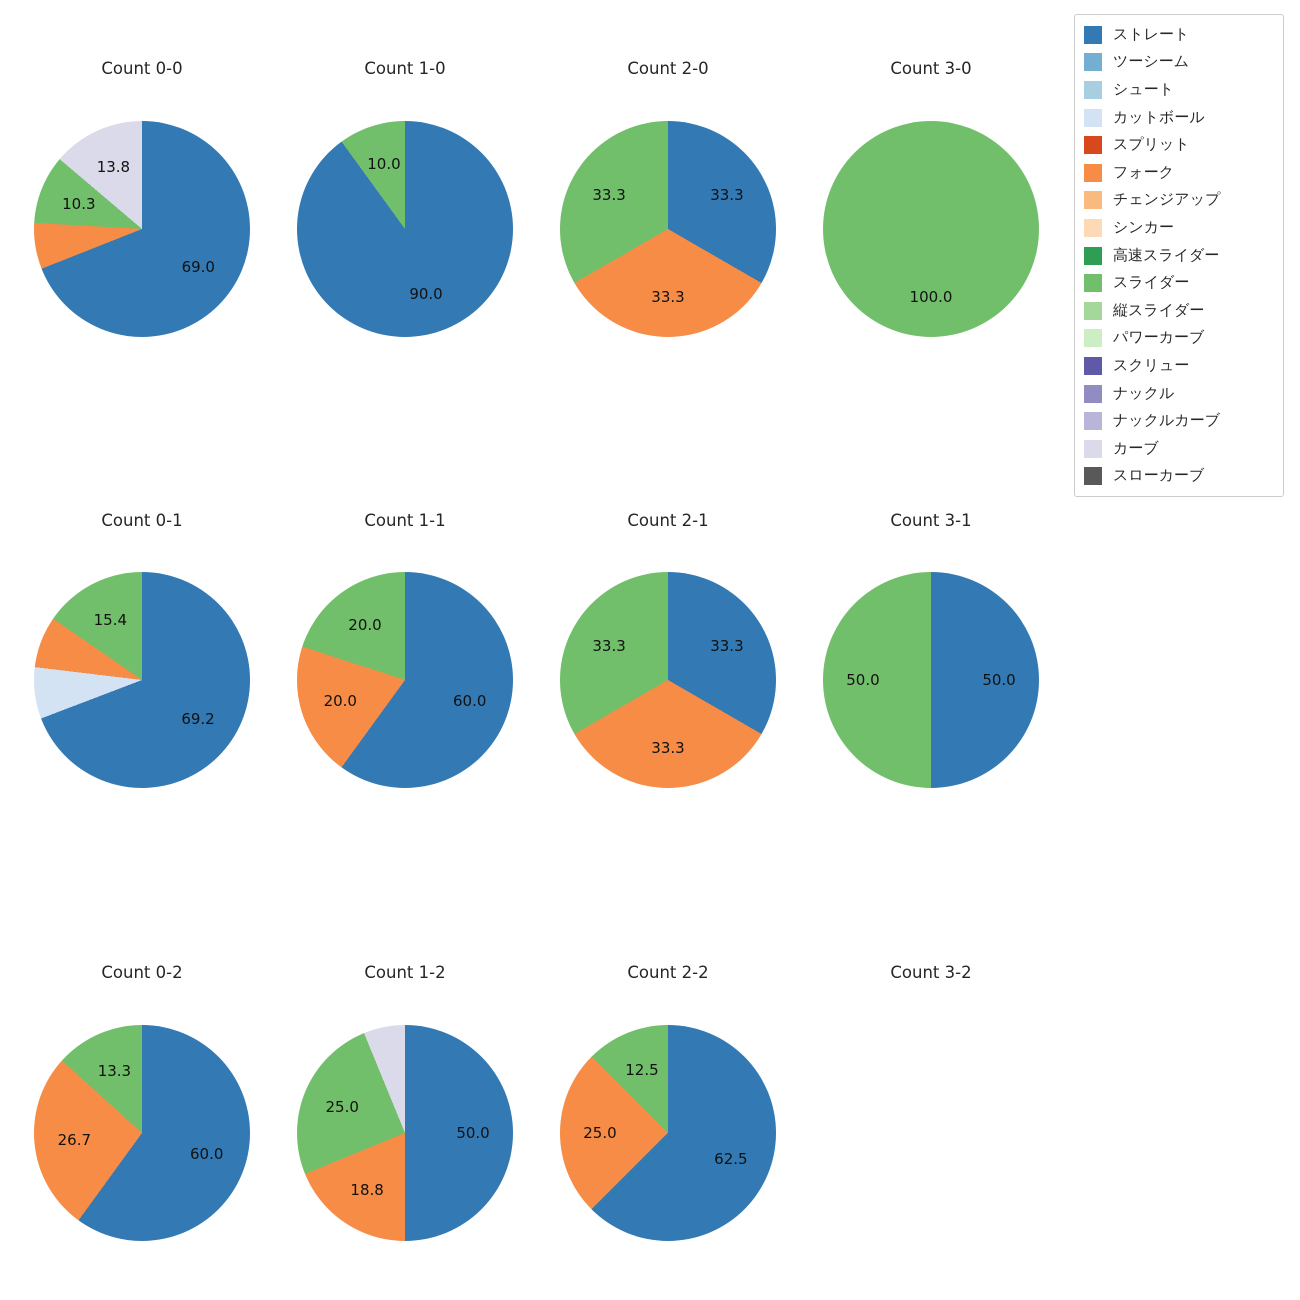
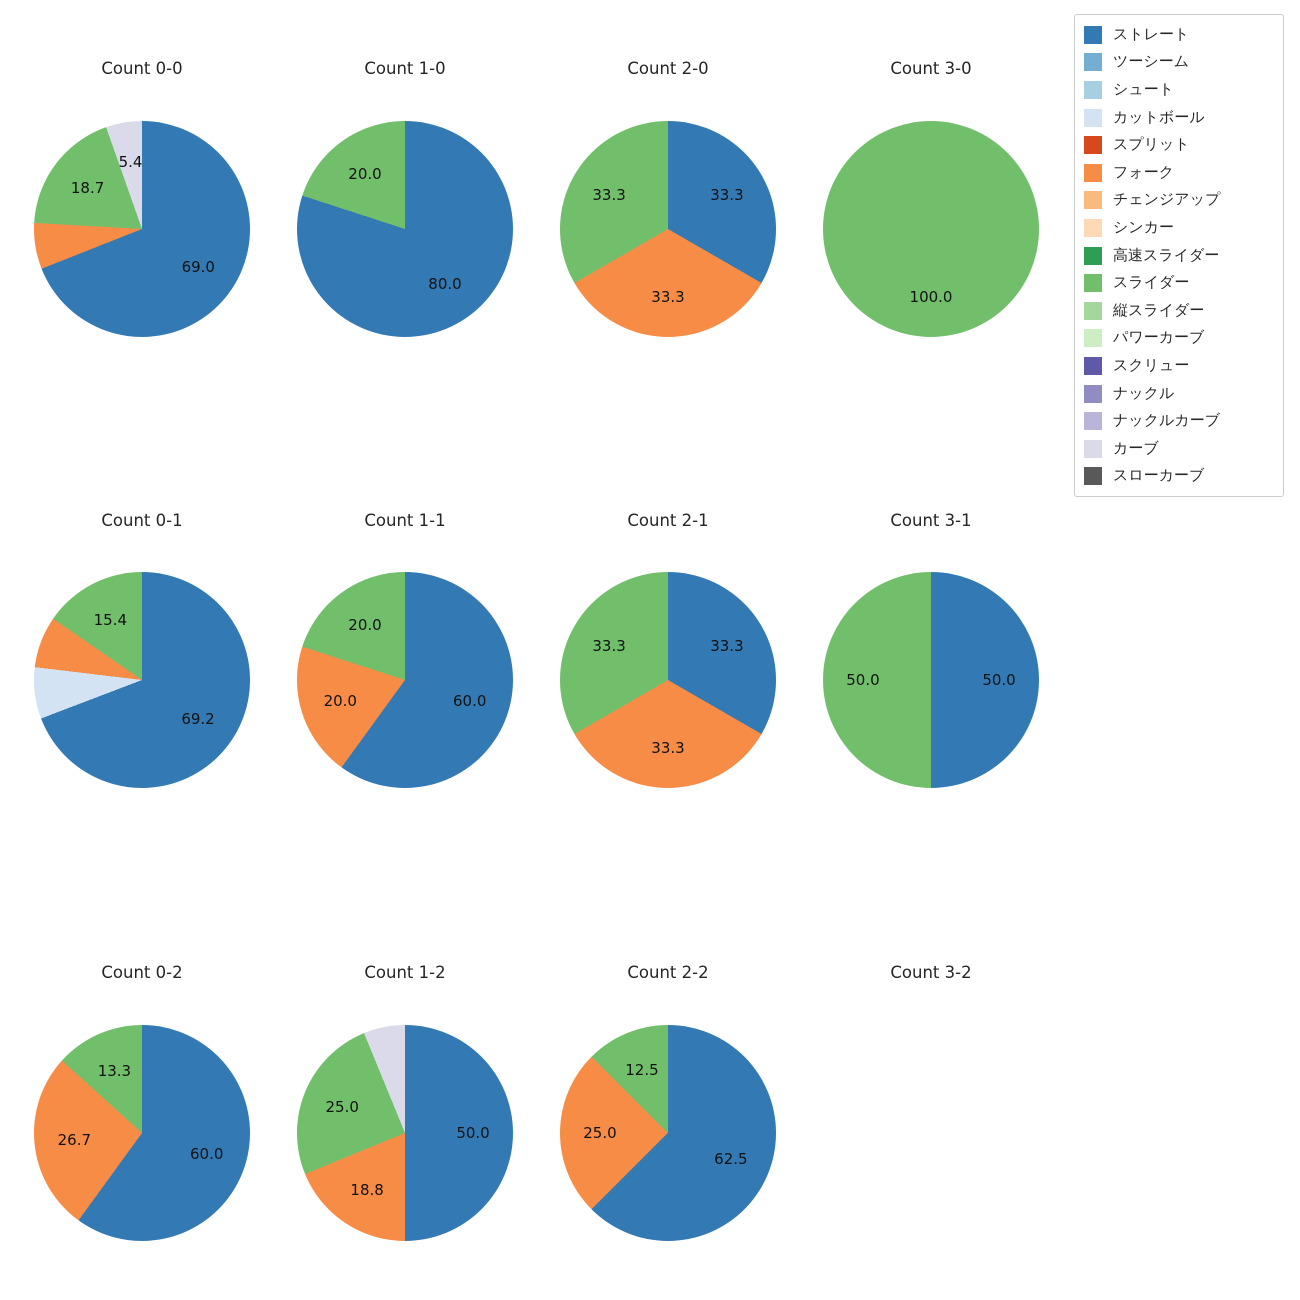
Count 0-0/スライダー: 10.3 -> 18.7
Count 0-0/カーブ: 13.8 -> 5.4
Count 1-0/ストレート: 90.0 -> 80.0
Count 1-0/スライダー: 10.0 -> 20.0
